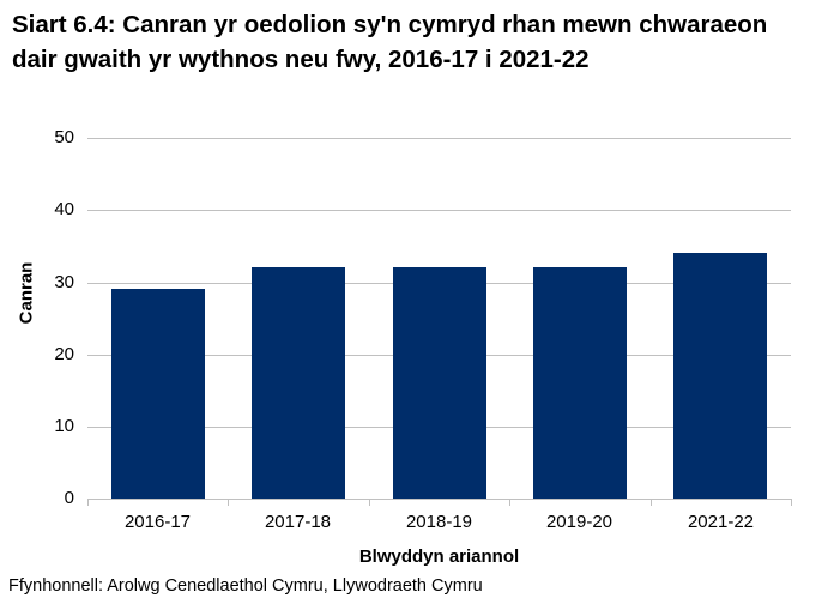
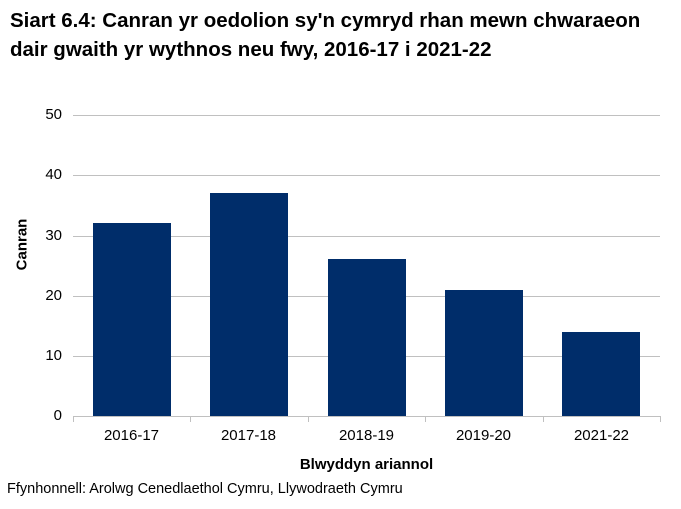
2016-17: 29 -> 32
2017-18: 32 -> 37
2018-19: 32 -> 26
2019-20: 32 -> 21
2021-22: 34 -> 14
